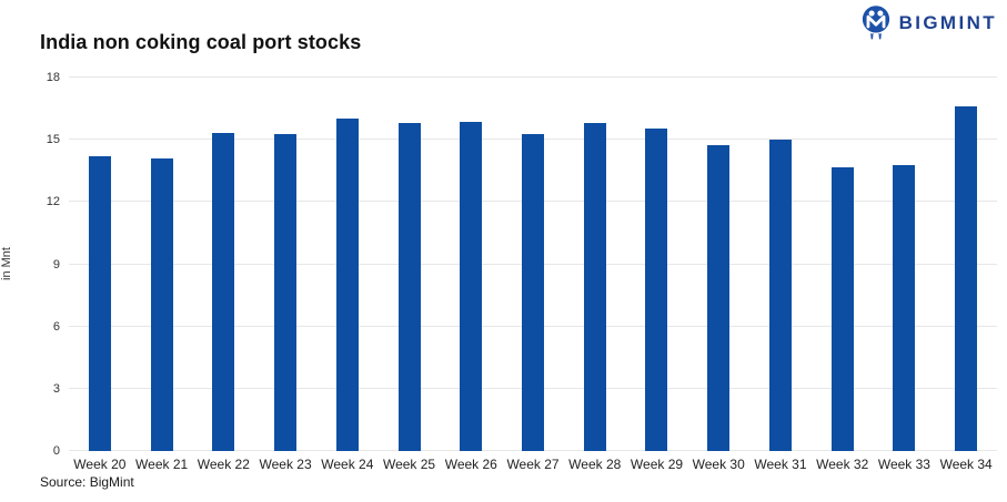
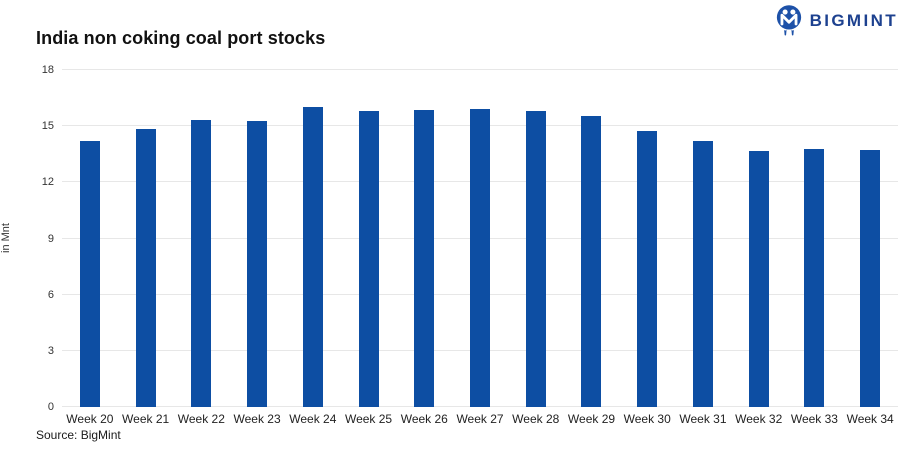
Week 21: 14.1 -> 14.8
Week 27: 15.3 -> 15.9
Week 31: 15.0 -> 14.2
Week 34: 16.6 -> 13.8
